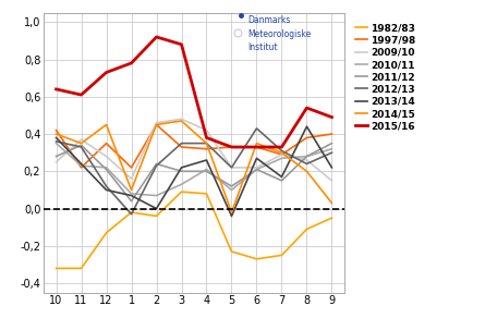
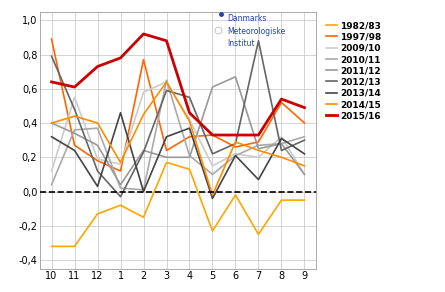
1997/98/10: 0,42 -> 0,89
2009/10/10: 0,25 -> 0,12
2010/11/10: 0,35 -> 0,04
2011/12/10: 0,28 -> 0,40
2012/13/10: 0,36 -> 0,79
2013/14/10: 0,38 -> 0,32
1997/98/11: 0,22 -> 0,27
2009/10/11: 0,37 -> 0,55
2010/11/11: 0,23 -> 0,36
2012/13/11: 0,33 -> 0,48
2014/15/11: 0,35 -> 0,44
1997/98/12: 0,35 -> 0,18
2009/10/12: 0,28 -> 0,19
2010/11/12: 0,22 -> 0,37
2011/12/12: 0,21 -> 0,27
2013/14/12: 0,10 -> 0,03
2014/15/12: 0,45 -> 0,40
1982/83/1: -0,02 -> -0,08
1997/98/1: 0,22 -> 0,12
2010/11/1: 0,08 -> 0,02
2013/14/1: 0,07 -> 0,46
2014/15/1: 0,10 -> 0,17
1982/83/2: -0,04 -> -0,15
1997/98/2: 0,45 -> 0,77
2009/10/2: 0,46 -> 0,58
2010/11/2: 0,07 -> 0,01
1982/83/3: 0,09 -> 0,17
1997/98/3: 0,33 -> 0,24
2009/10/3: 0,48 -> 0,64
2010/11/3: 0,13 -> 0,65
2012/13/3: 0,35 -> 0,59
2013/14/3: 0,22 -> 0,32
2014/15/3: 0,47 -> 0,64
1982/83/4: 0,08 -> 0,13
2012/13/4: 0,35 -> 0,55
2013/14/4: 0,26 -> 0,37
2014/15/4: 0,35 -> 0,41
2015/16/4: 0,38 -> 0,46
2009/10/5: 0,22 -> 0,15
2011/12/5: 0,12 -> 0,61
1982/83/6: -0,27 -> -0,02
1997/98/6: 0,33 -> 0,26
2011/12/6: 0,21 -> 0,67
2012/13/6: 0,43 -> 0,28
2013/14/6: 0,27 -> 0,21
2014/15/6: 0,35 -> 0,29
2009/10/7: 0,29 -> 0,20
2011/12/7: 0,15 -> 0,25
2012/13/7: 0,31 -> 0,88
2013/14/7: 0,17 -> 0,07
2014/15/7: 0,30 -> 0,24
1982/83/8: -0,11 -> -0,05
1997/98/8: 0,38 -> 0,52
2009/10/8: 0,26 -> 0,32
2013/14/8: 0,44 -> 0,31
2009/10/9: 0,15 -> 0,10
2011/12/9: 0,35 -> 0,10
2014/15/9: 0,03 -> 0,15
